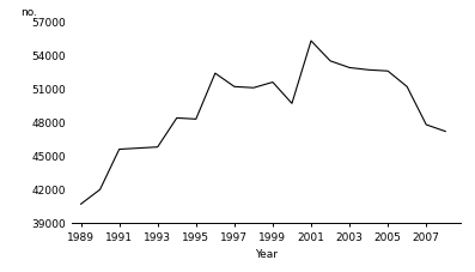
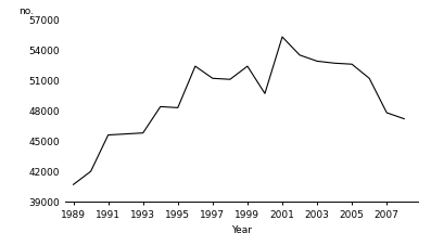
1999: 51600 -> 52400
